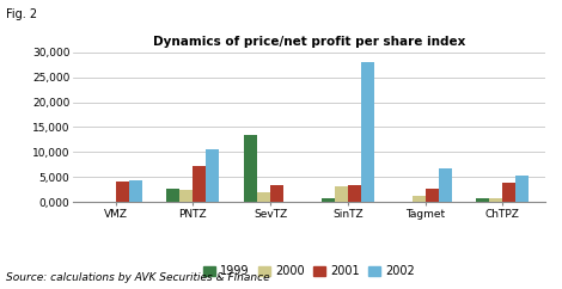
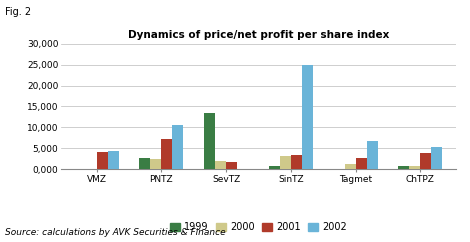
2001/SevTZ: 3,500 -> 1,800
2002/SinTZ: 28,000 -> 24,800
